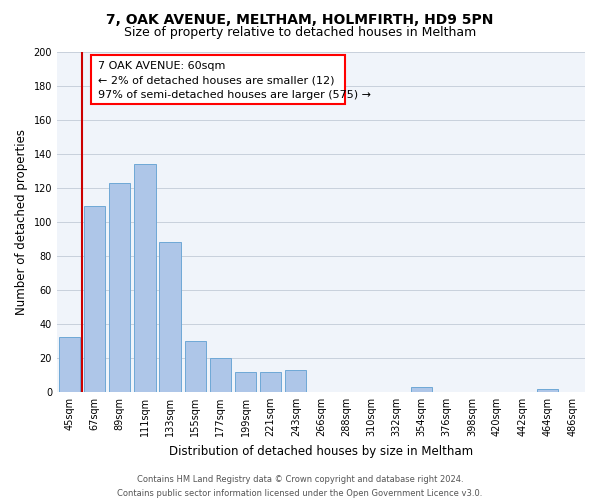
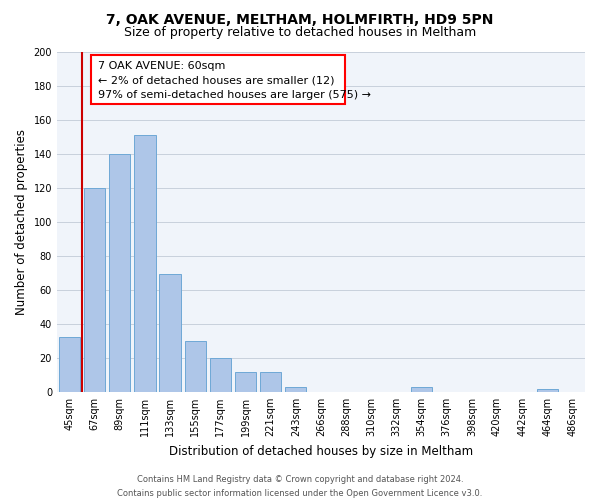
67sqm: 109 -> 120
89sqm: 123 -> 140
111sqm: 134 -> 151
133sqm: 88 -> 69
243sqm: 13 -> 3
